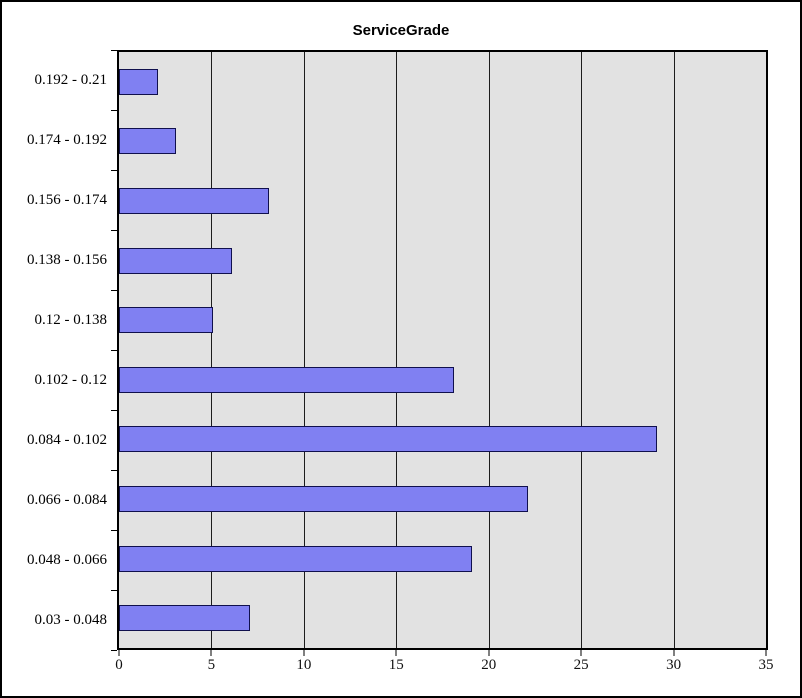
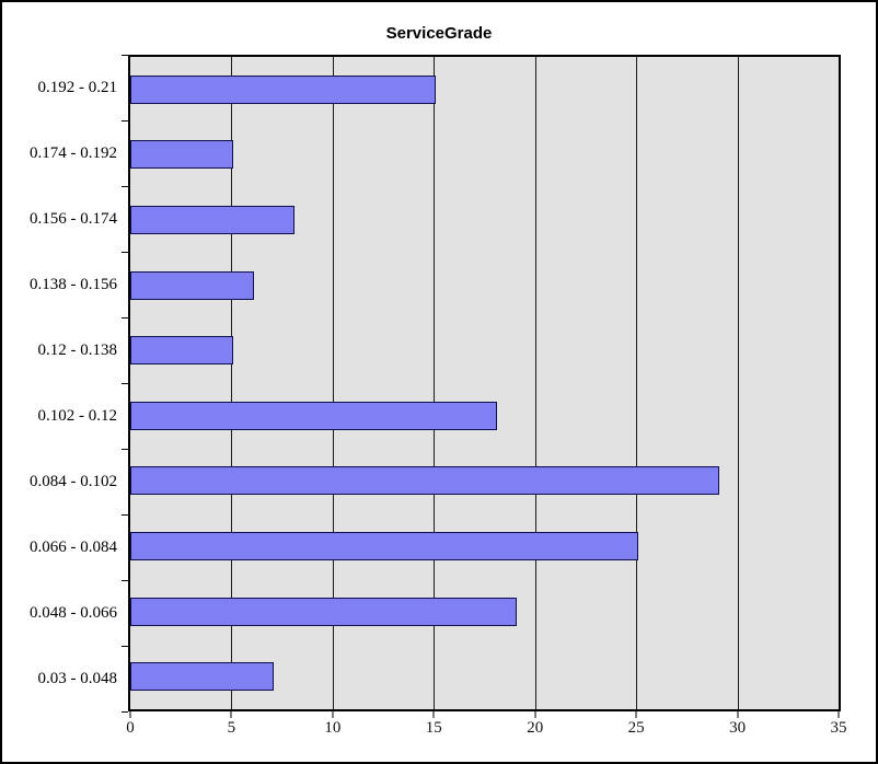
0.192 - 0.21: 2 -> 15
0.174 - 0.192: 3 -> 5
0.066 - 0.084: 22 -> 25
